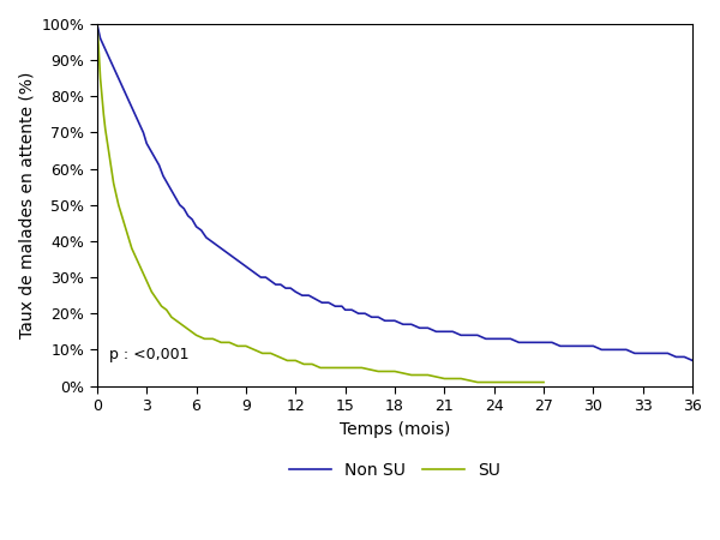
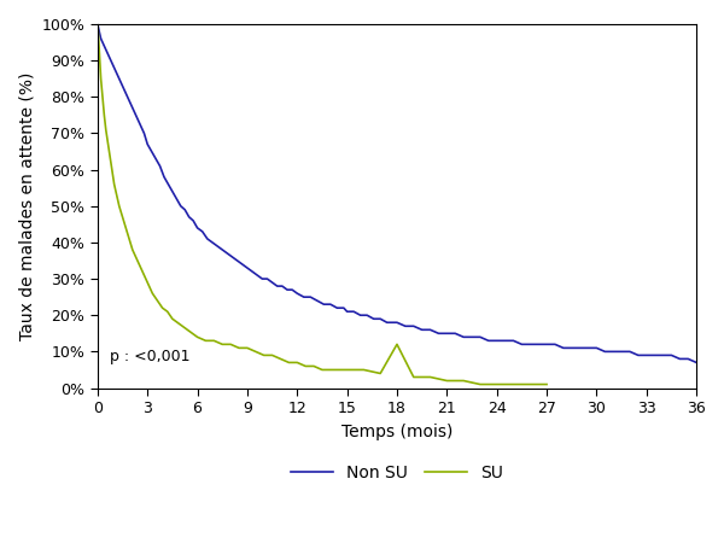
SU/18: 4% -> 12%
